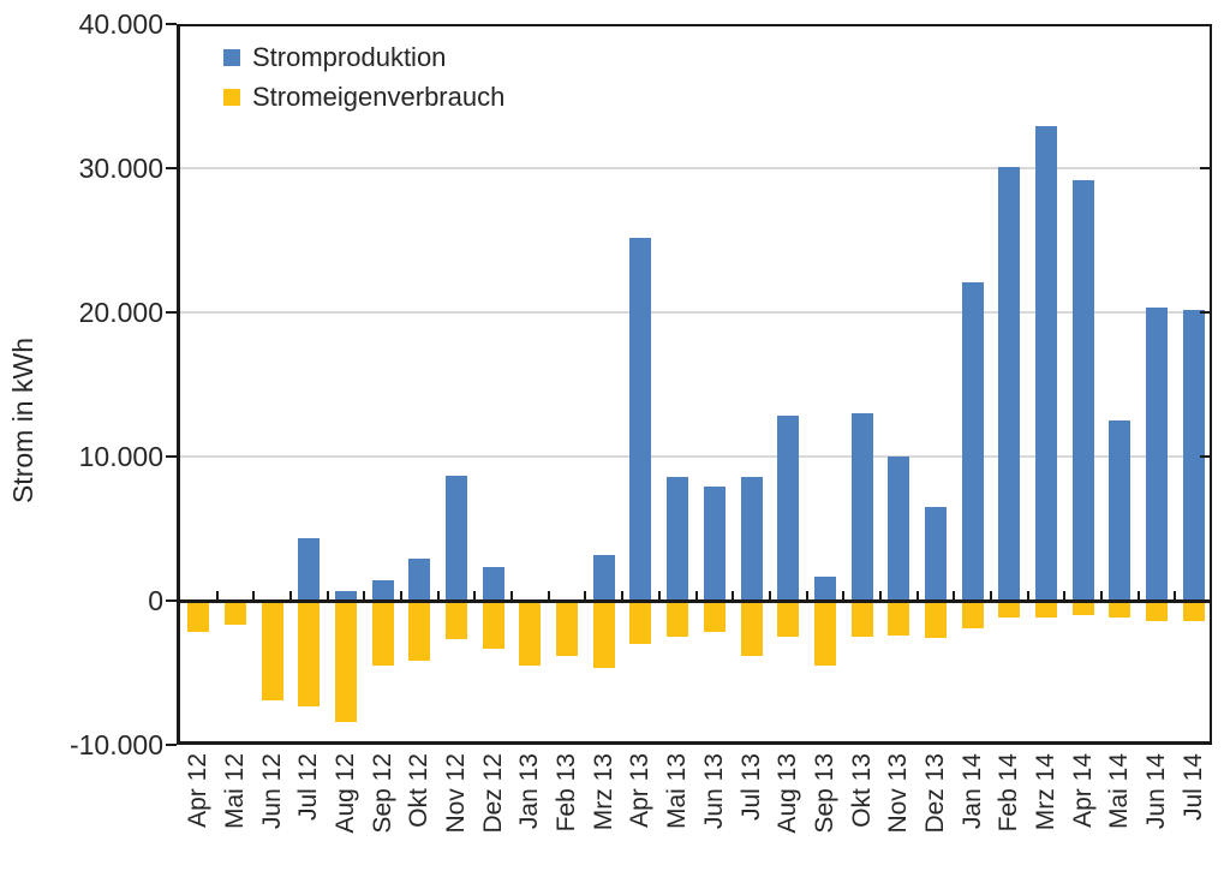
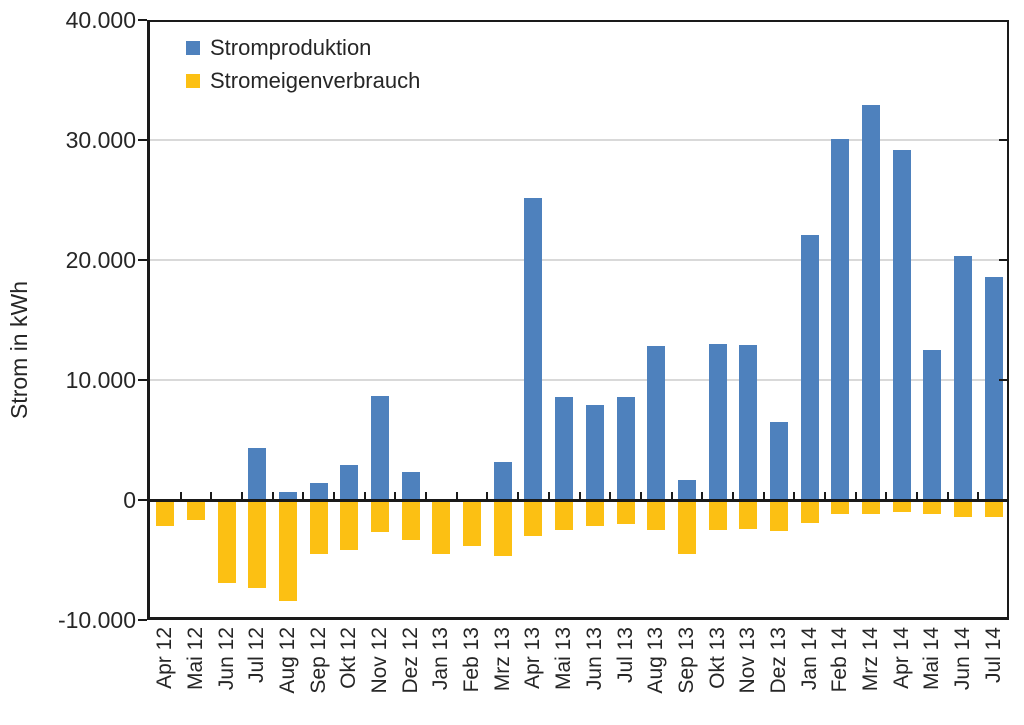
Stromeigenverbrauch/Jul 13: -3800 -> -2000
Stromproduktion/Nov 13: 10000 -> 12900
Stromproduktion/Jul 14: 20200 -> 18600
